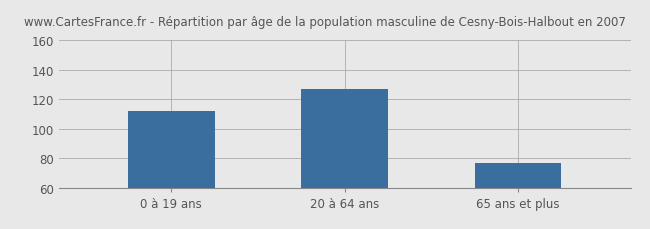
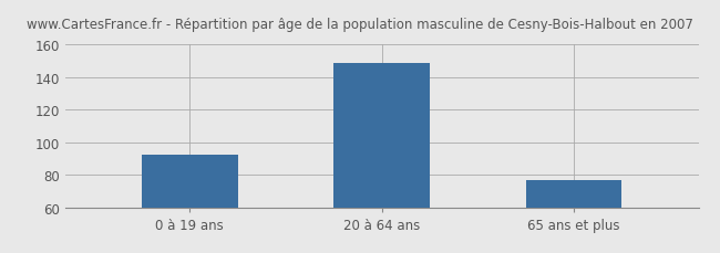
0 à 19 ans: 112 -> 92
20 à 64 ans: 127 -> 149
